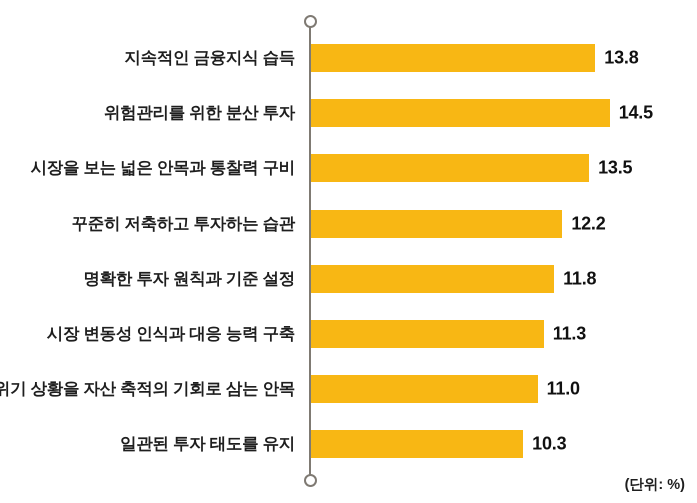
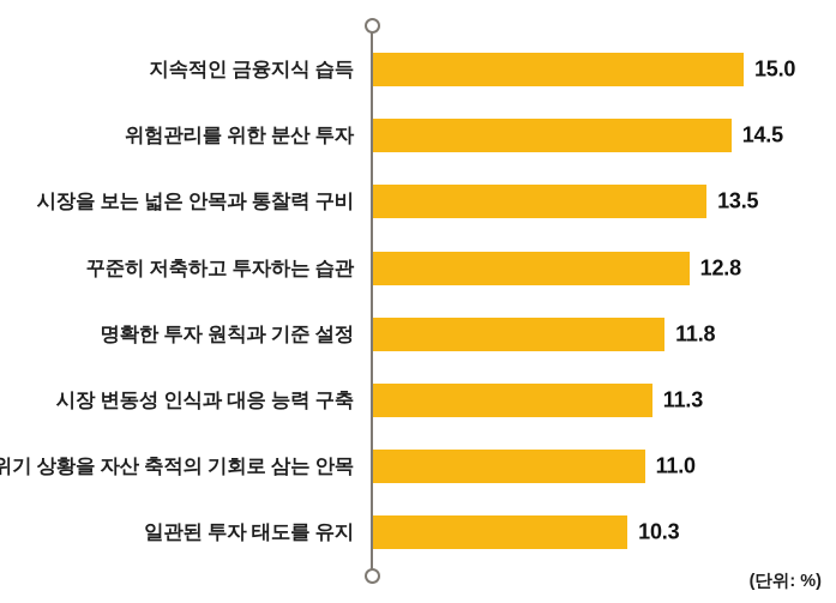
지속적인 금융지식 습득: 13.8 -> 15.0
꾸준히 저축하고 투자하는 습관: 12.2 -> 12.8
